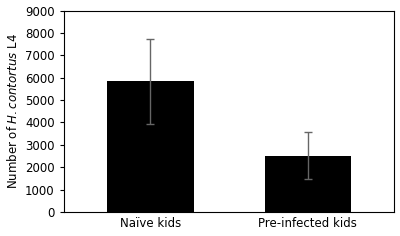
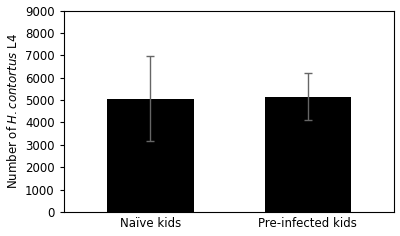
Naïve kids: 5850 -> 5050
Pre-infected kids: 2500 -> 5150
